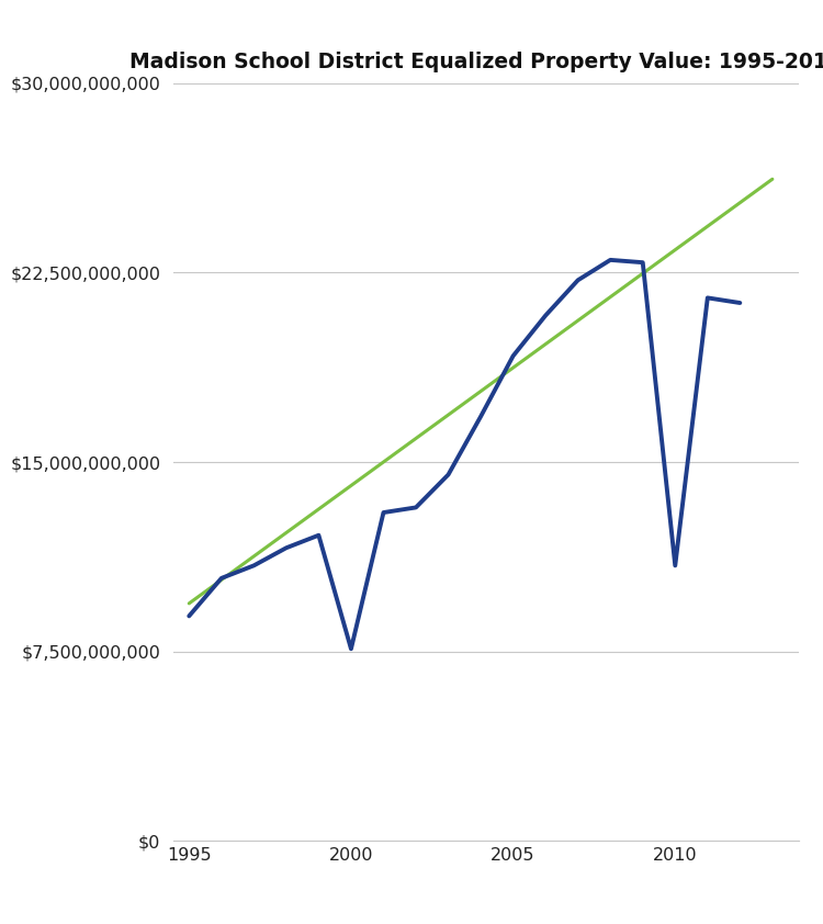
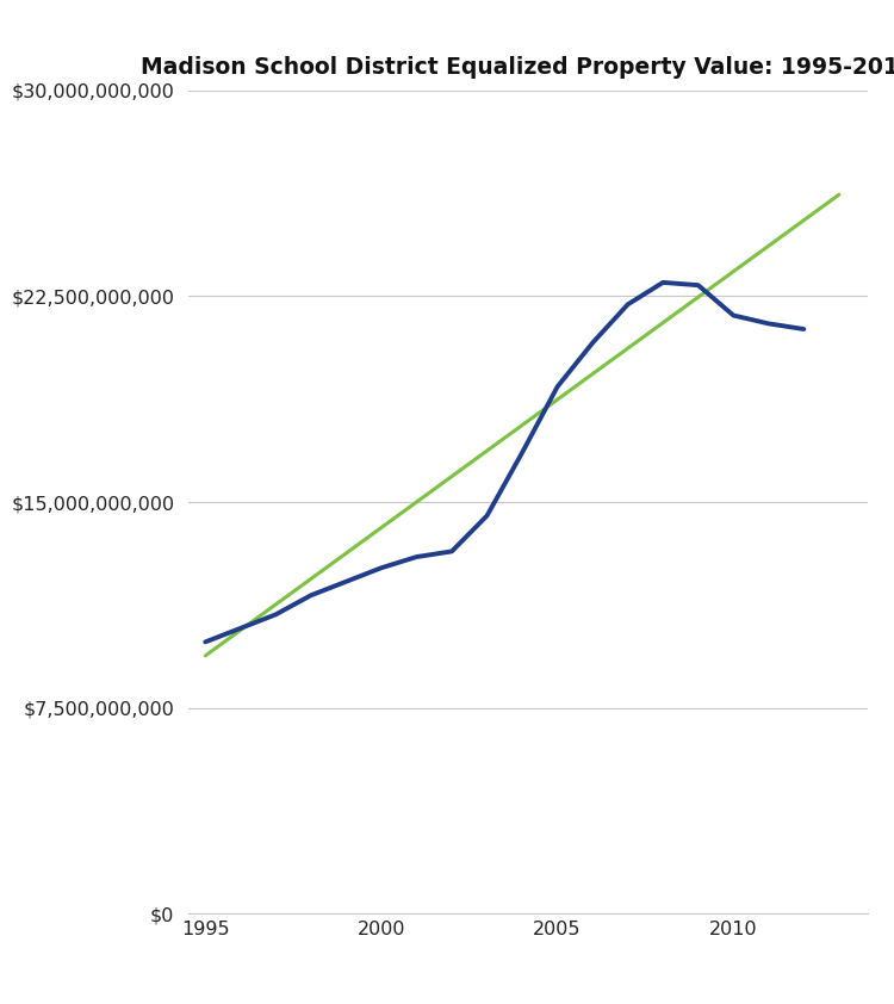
1995: $8,900,000,000 -> $9,900,000,000
2000: $7,600,000,000 -> $12,600,000,000
2010: $10,900,000,000 -> $21,800,000,000
